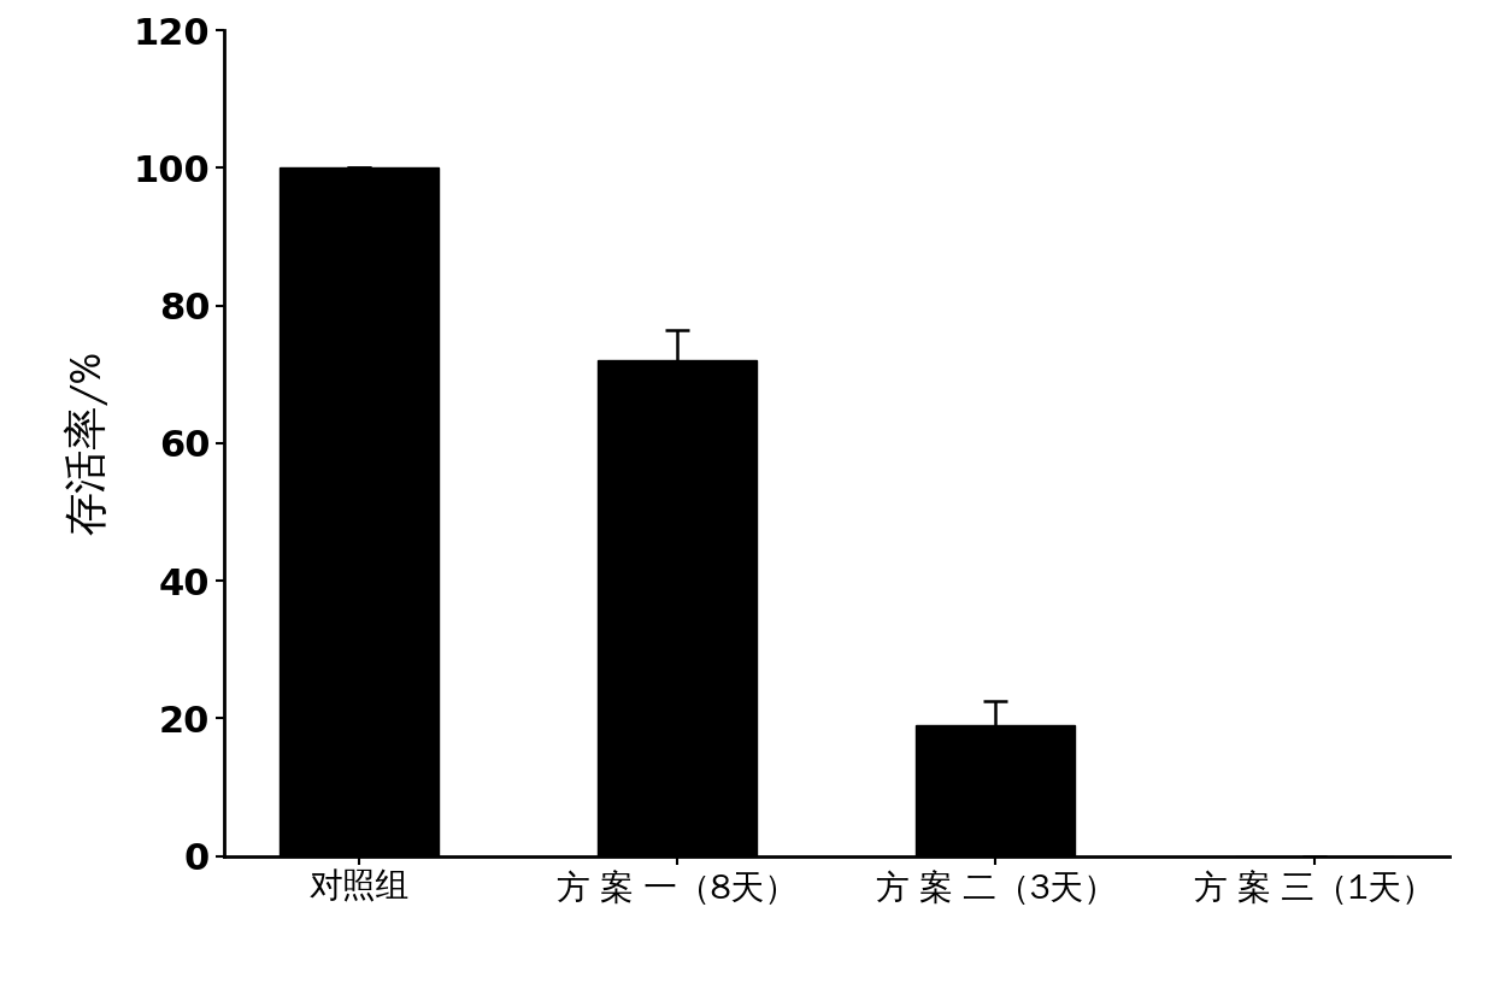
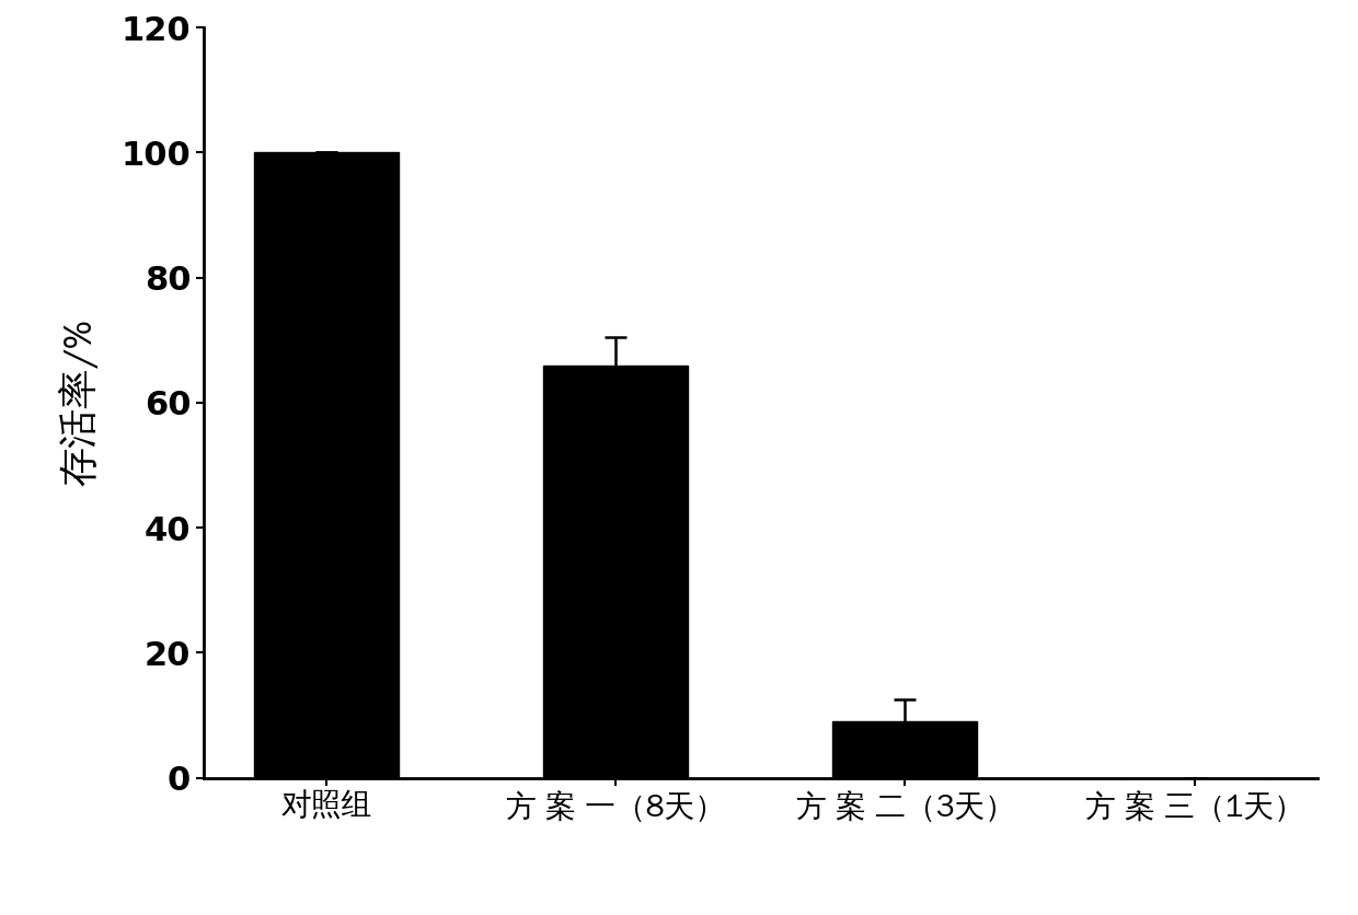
方 案 一（8天）: 72 -> 66
方 案 二（3天）: 19 -> 9
